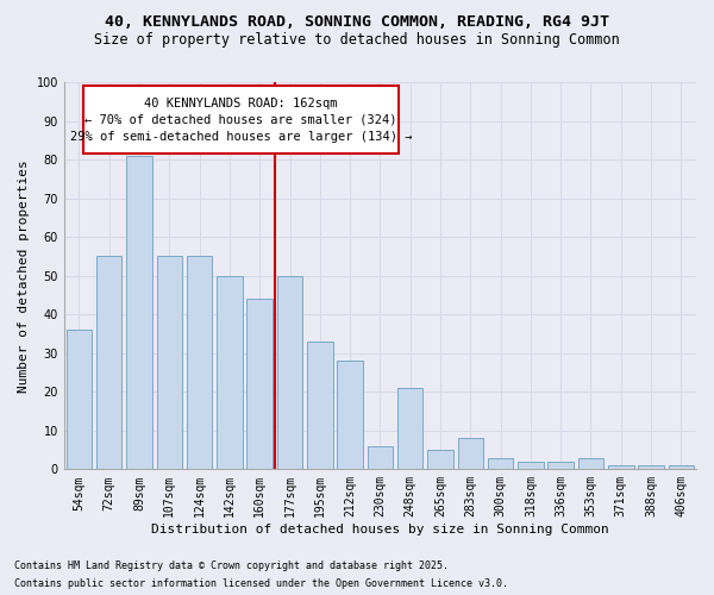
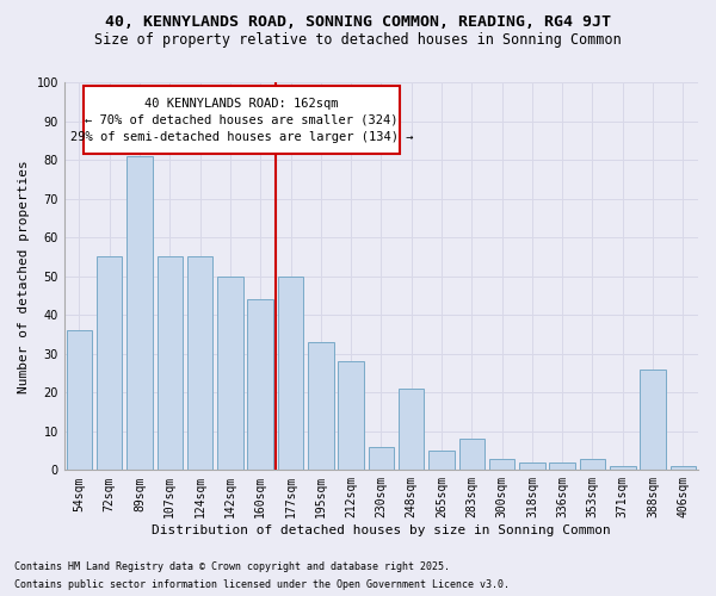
388sqm: 1 -> 26
